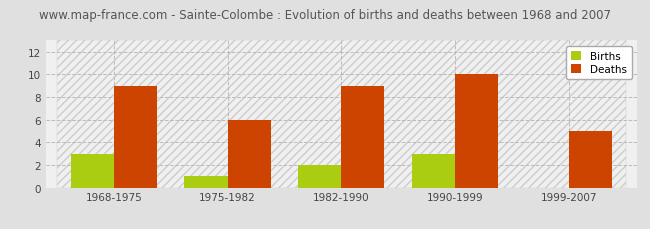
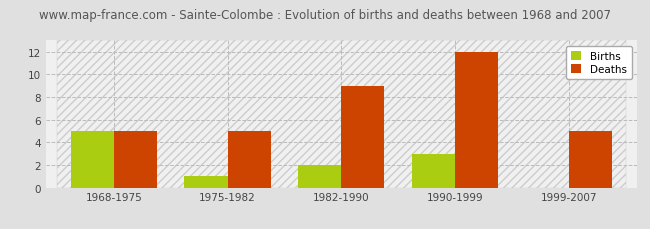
Births/1968-1975: 3 -> 5
Deaths/1968-1975: 9 -> 5
Deaths/1975-1982: 6 -> 5
Deaths/1990-1999: 10 -> 12
